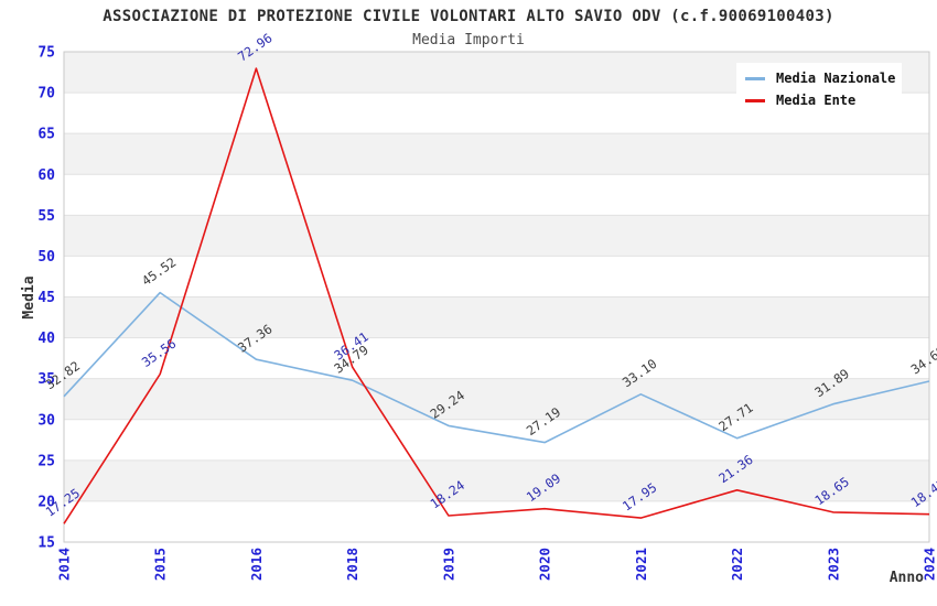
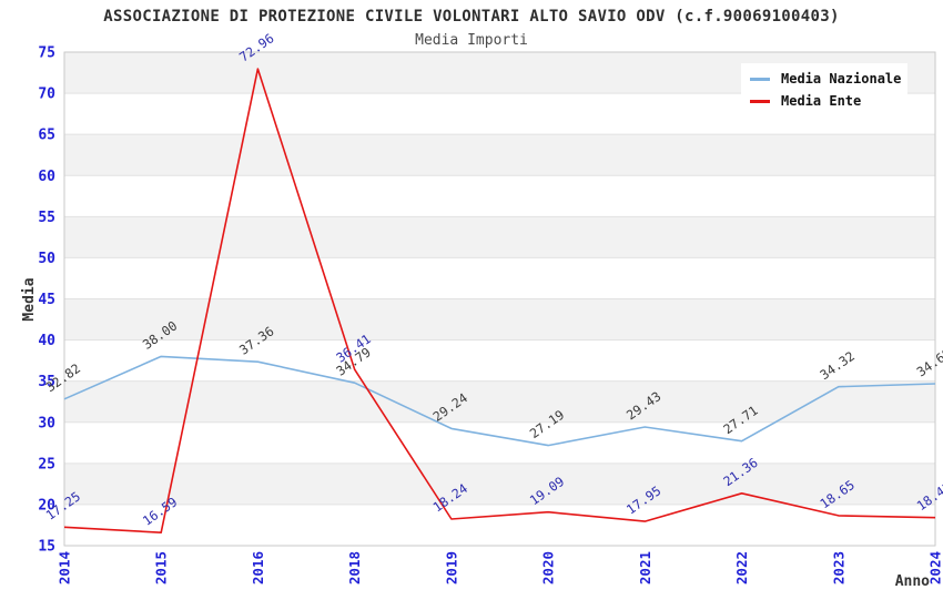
Media Nazionale/2015: 45.52 -> 38.00
Media Ente/2015: 35.56 -> 16.59
Media Nazionale/2021: 33.10 -> 29.43
Media Nazionale/2023: 31.89 -> 34.32
